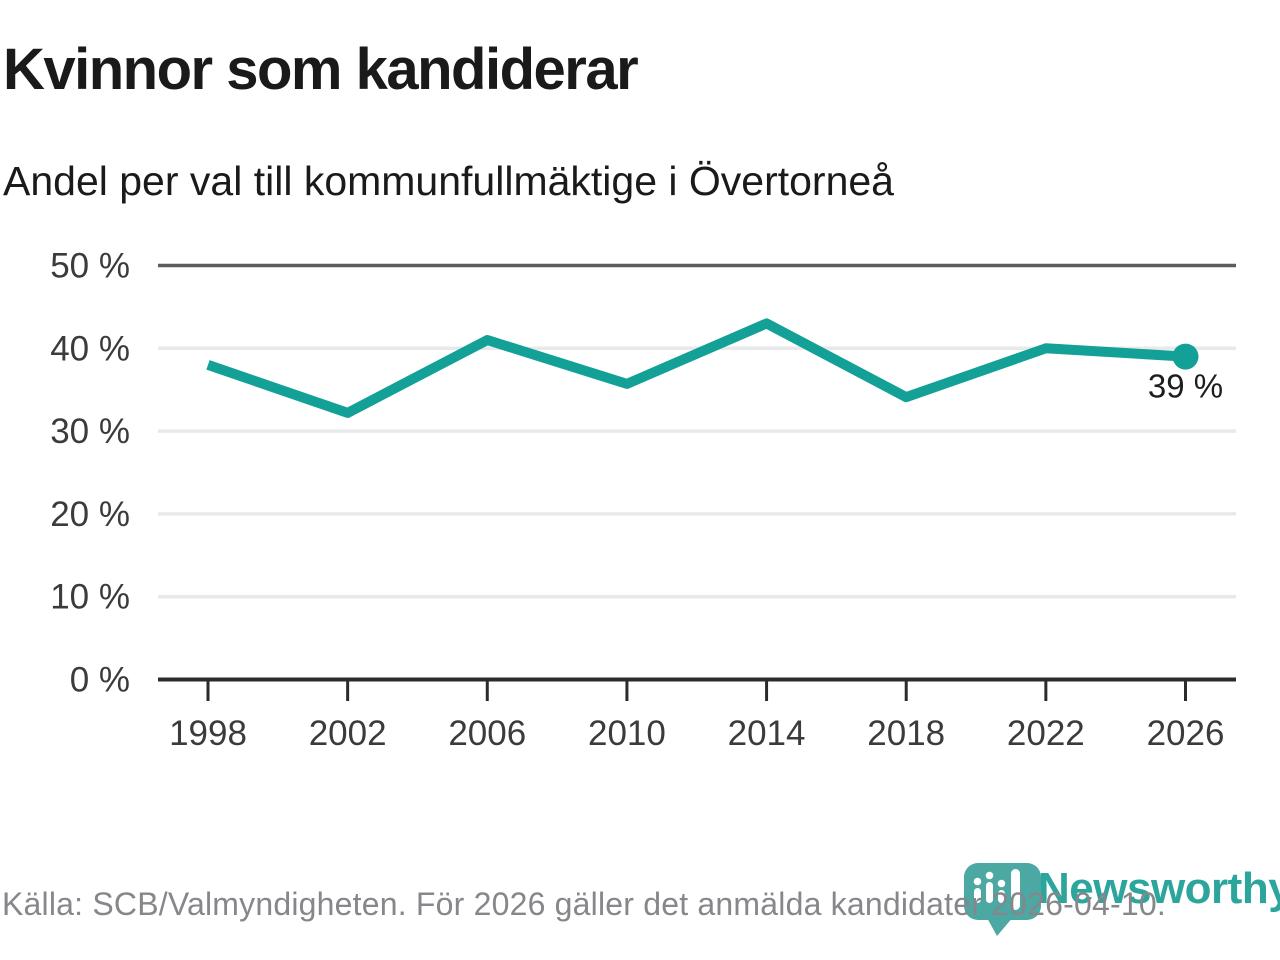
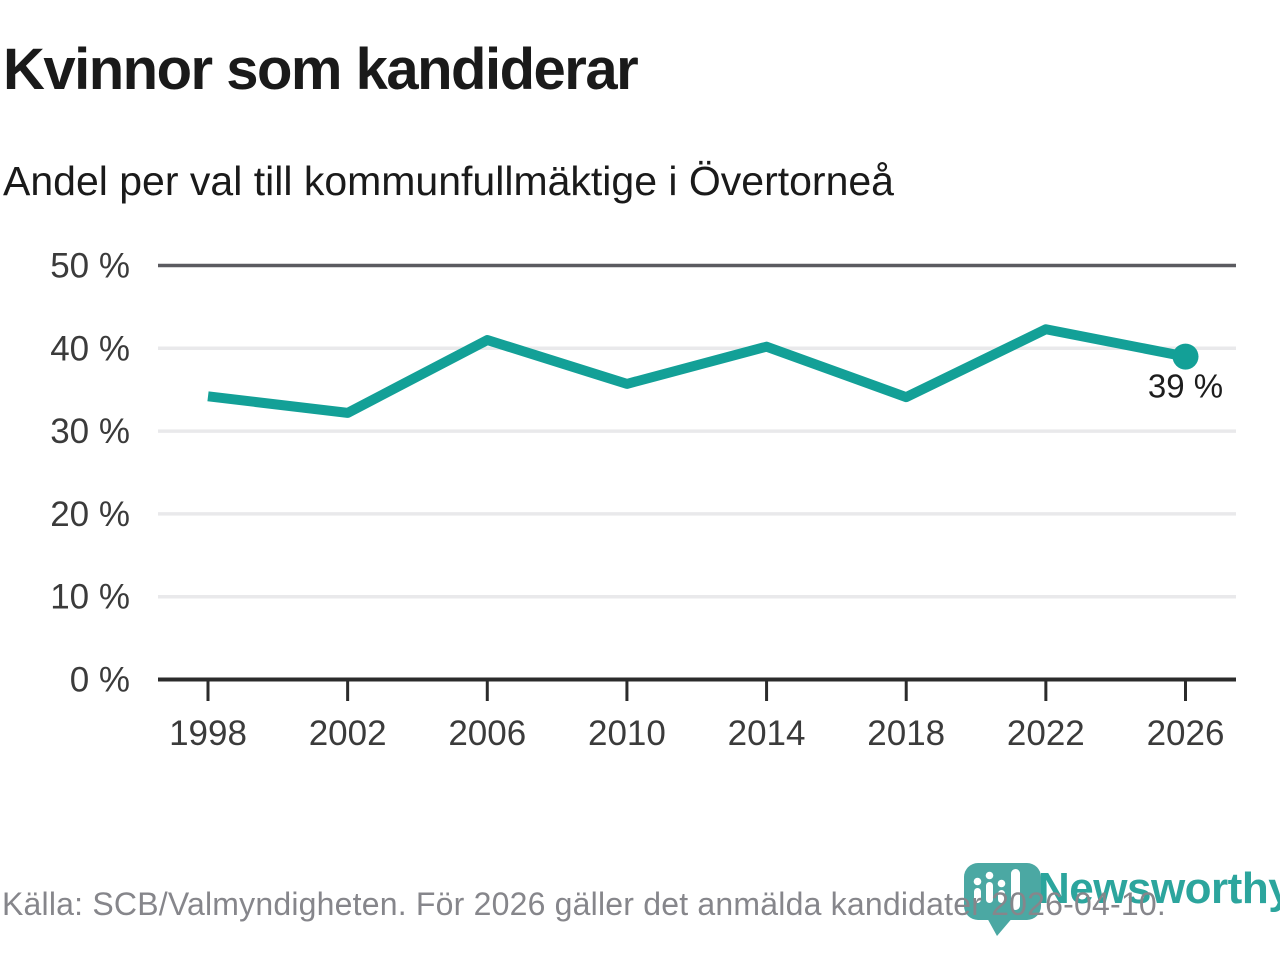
1998: 38% -> 34%
2014: 43% -> 40%
2022: 40% -> 42%
